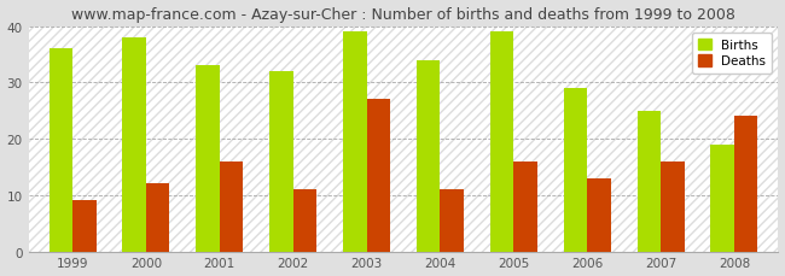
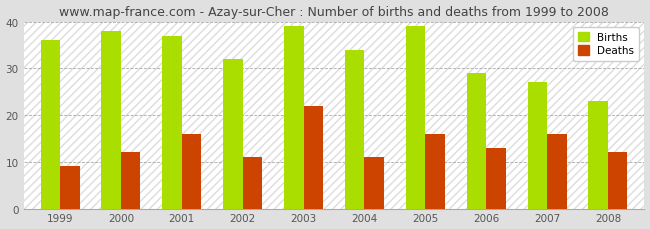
Births/2001: 33 -> 37
Deaths/2003: 27 -> 22
Births/2007: 25 -> 27
Births/2008: 19 -> 23
Deaths/2008: 24 -> 12
